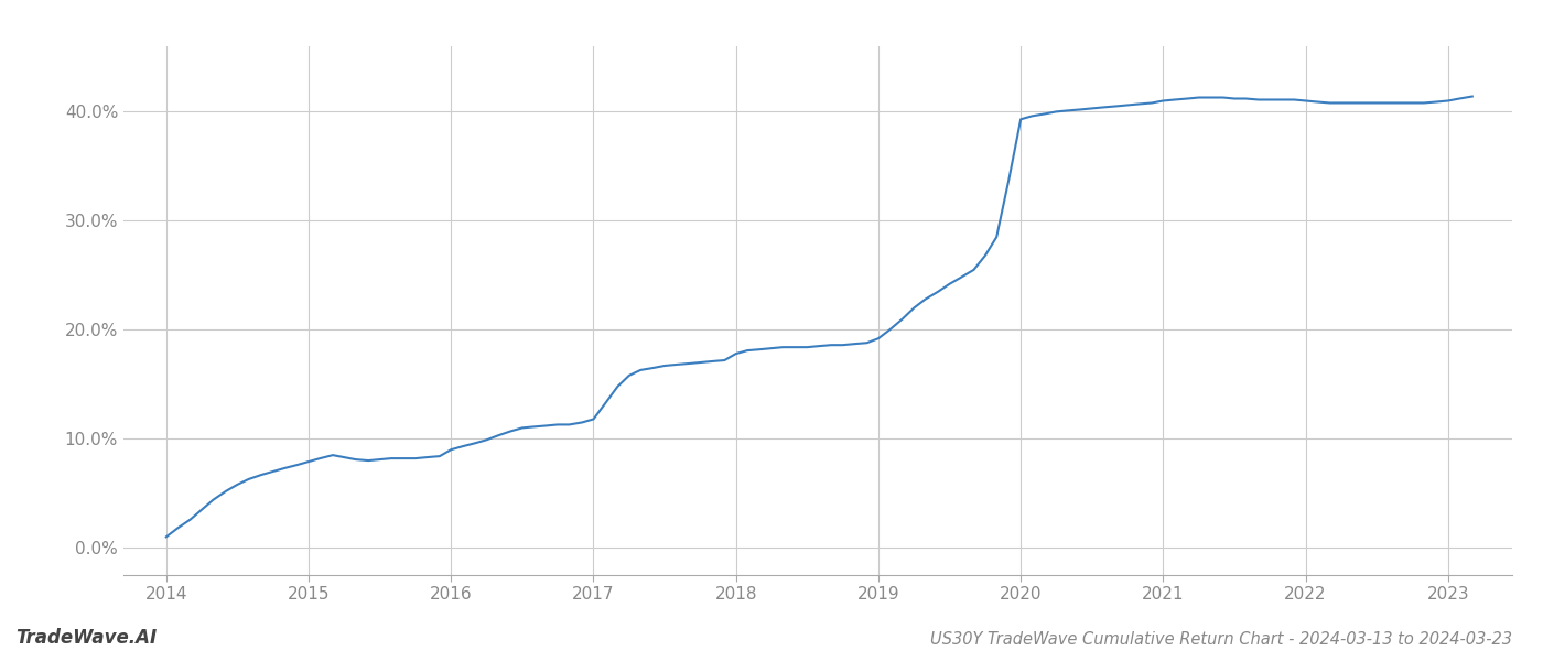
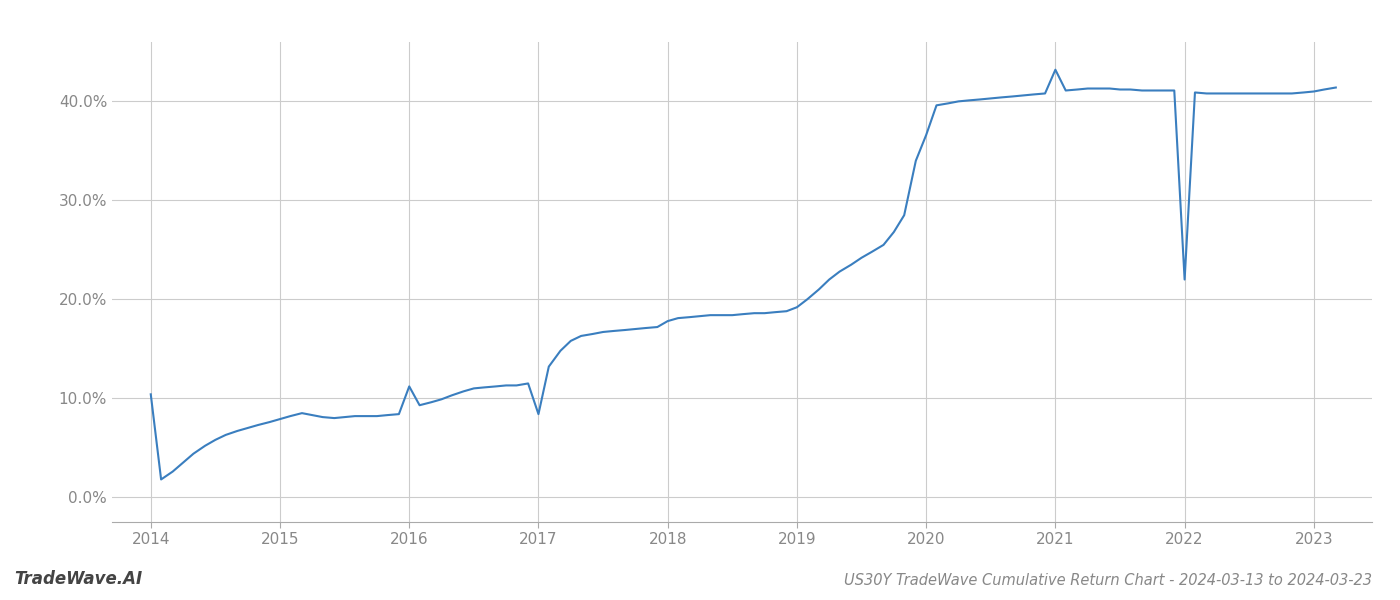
2014: 1.0% -> 10.4%
2016: 9.0% -> 11.2%
2017: 11.8% -> 8.4%
2020: 39.3% -> 36.6%
2021: 41.0% -> 43.2%
2022: 41.0% -> 22.0%
